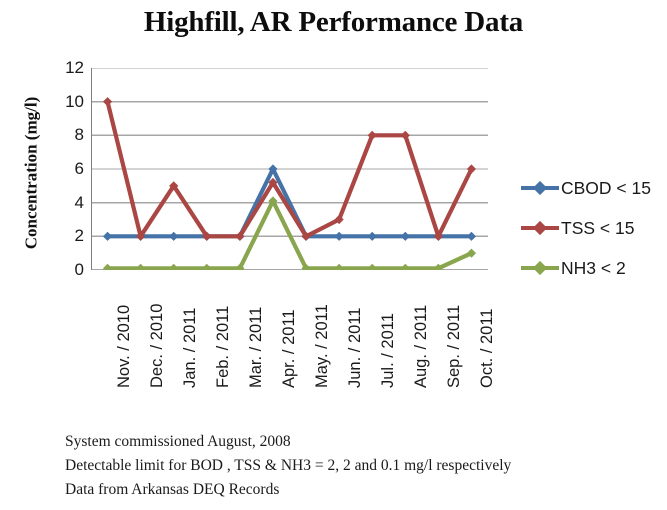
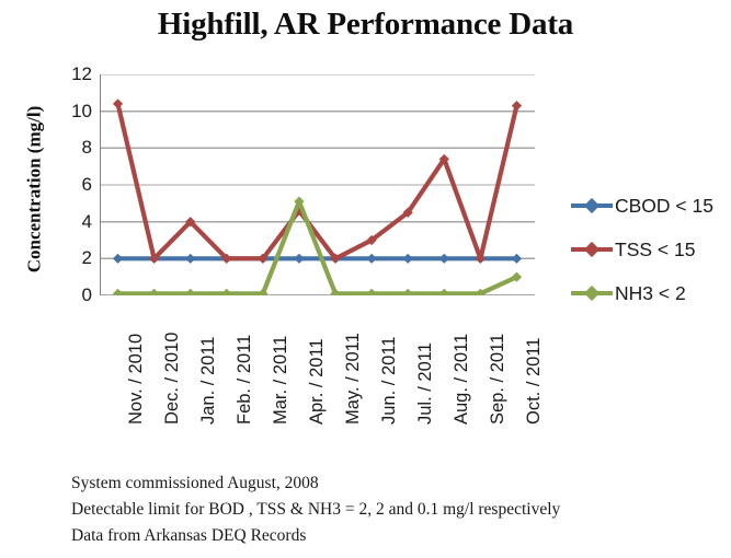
TSS < 15/Nov. / 2010: 10.0 -> 10.4
TSS < 15/Jan. / 2011: 5.0 -> 4.0
CBOD < 15/Apr. / 2011: 6 -> 2
TSS < 15/Apr. / 2011: 5.2 -> 4.6
NH3 < 2/Apr. / 2011: 4.1 -> 5.1
TSS < 15/Jul. / 2011: 8.0 -> 4.5
TSS < 15/Aug. / 2011: 8.0 -> 7.4
TSS < 15/Oct. / 2011: 6.0 -> 10.3
